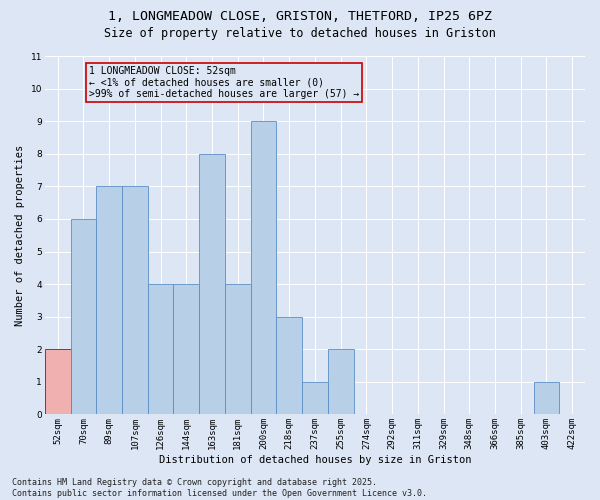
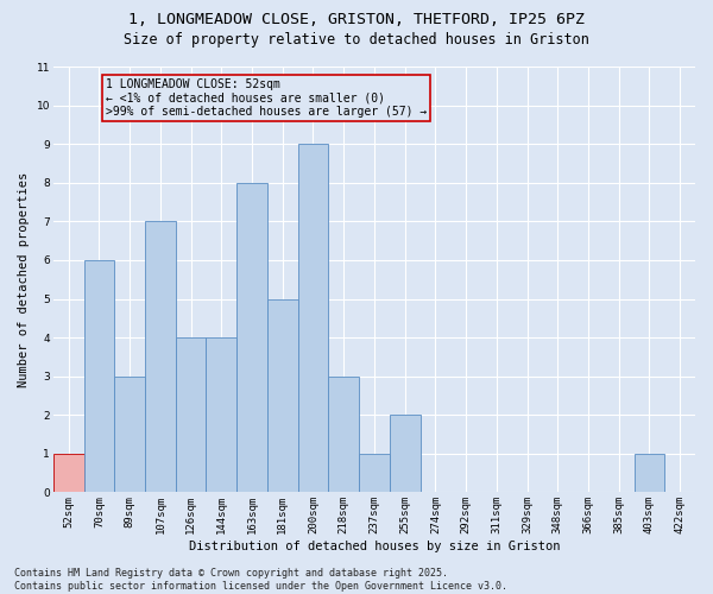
52sqm: 2 -> 1
89sqm: 7 -> 3
181sqm: 4 -> 5
